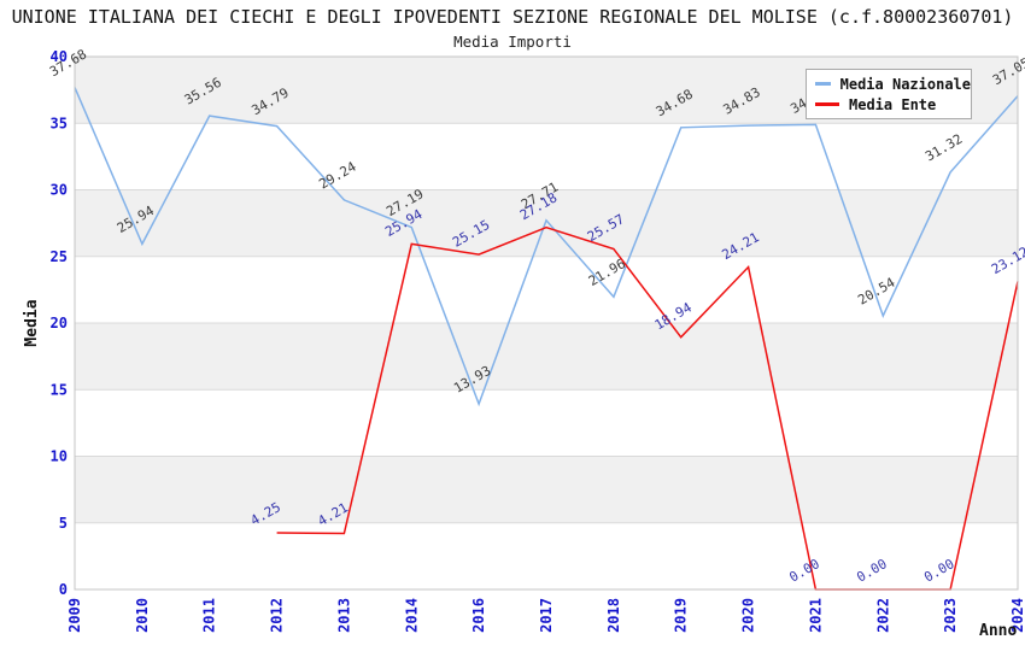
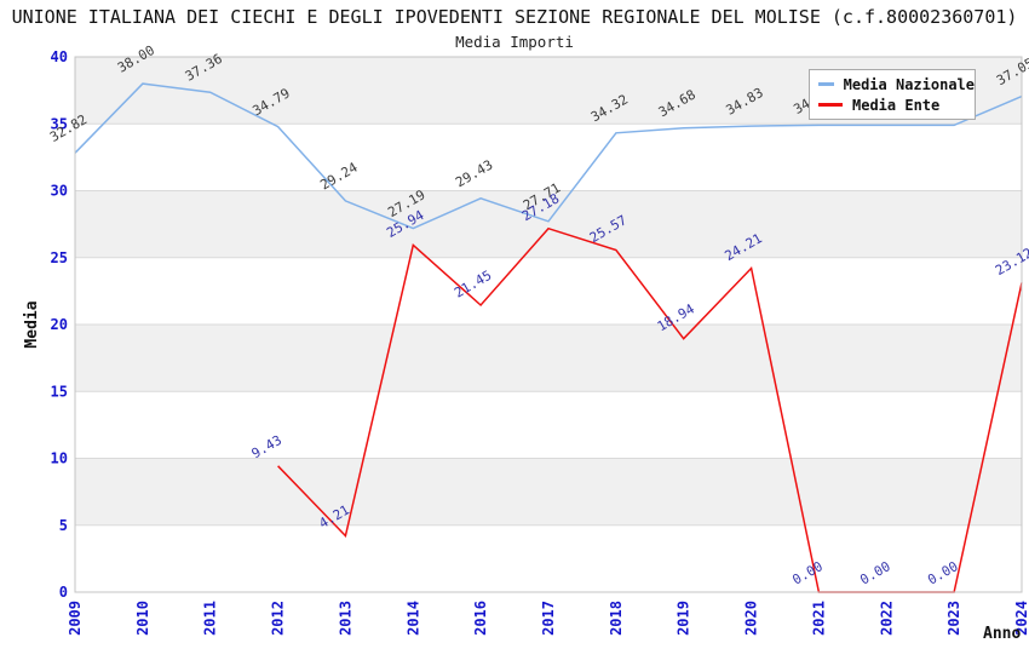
Media Nazionale/2009: 37.68 -> 32.82
Media Nazionale/2010: 25.94 -> 38.00
Media Nazionale/2011: 35.56 -> 37.36
Media Ente/2012: 4.25 -> 9.43
Media Nazionale/2016: 13.93 -> 29.43
Media Ente/2016: 25.15 -> 21.45
Media Nazionale/2018: 21.96 -> 34.32
Media Nazionale/2022: 20.54 -> 34.90
Media Nazionale/2023: 31.32 -> 34.90
